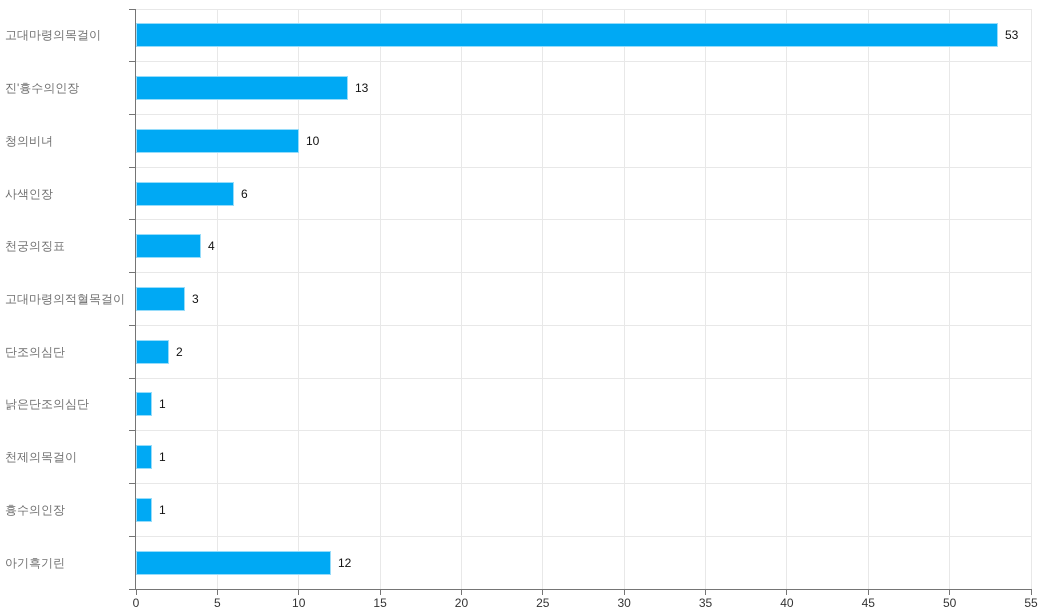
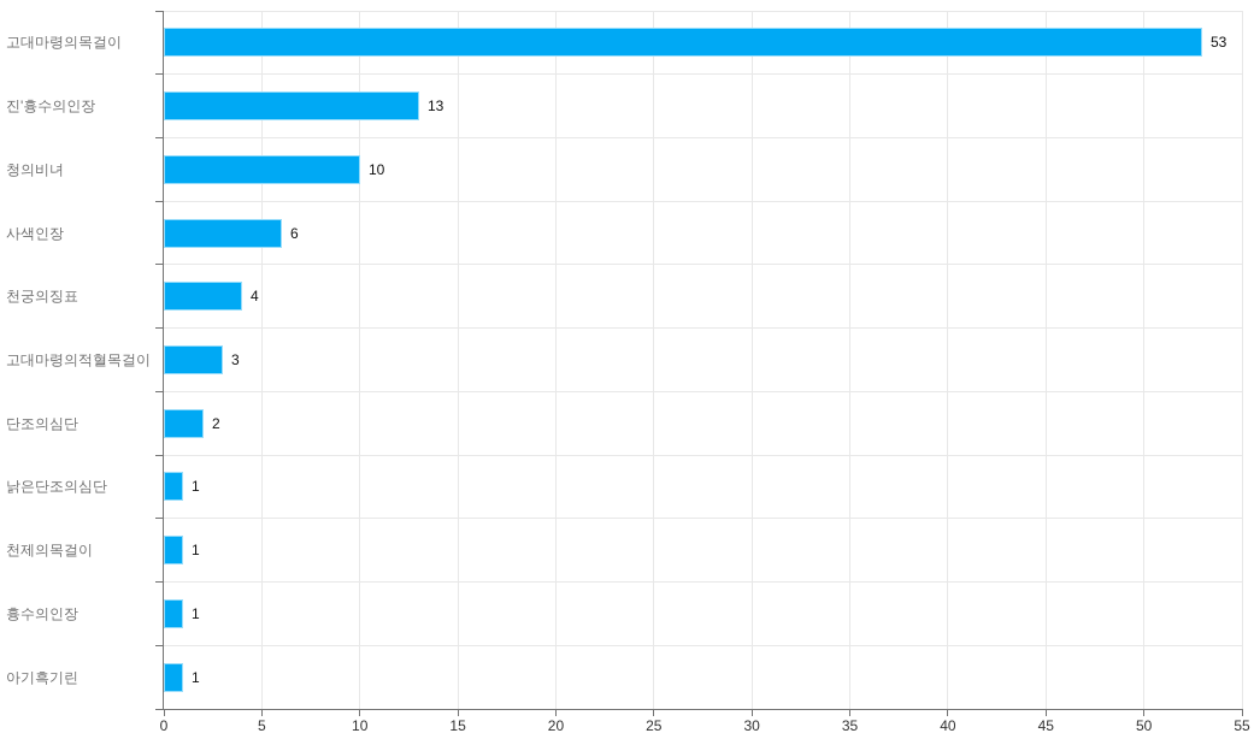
아기흑기린: 12 -> 1
